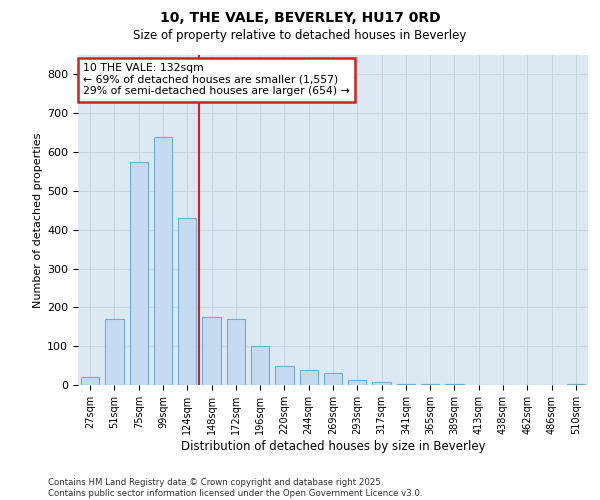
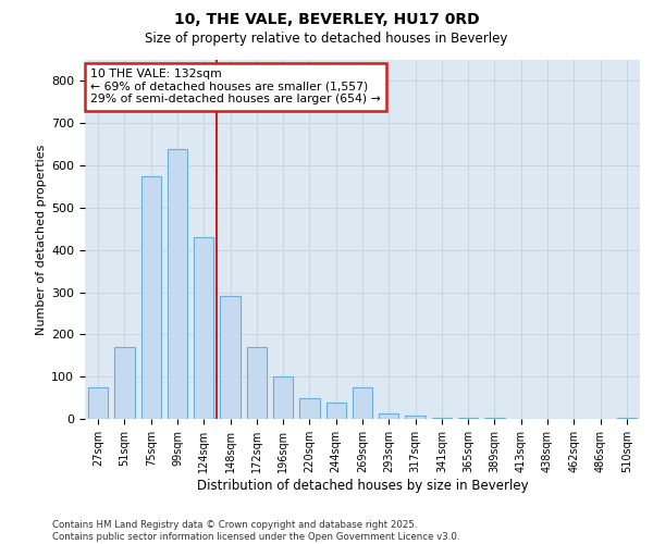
27sqm: 20 -> 75
148sqm: 175 -> 290
269sqm: 32 -> 75
